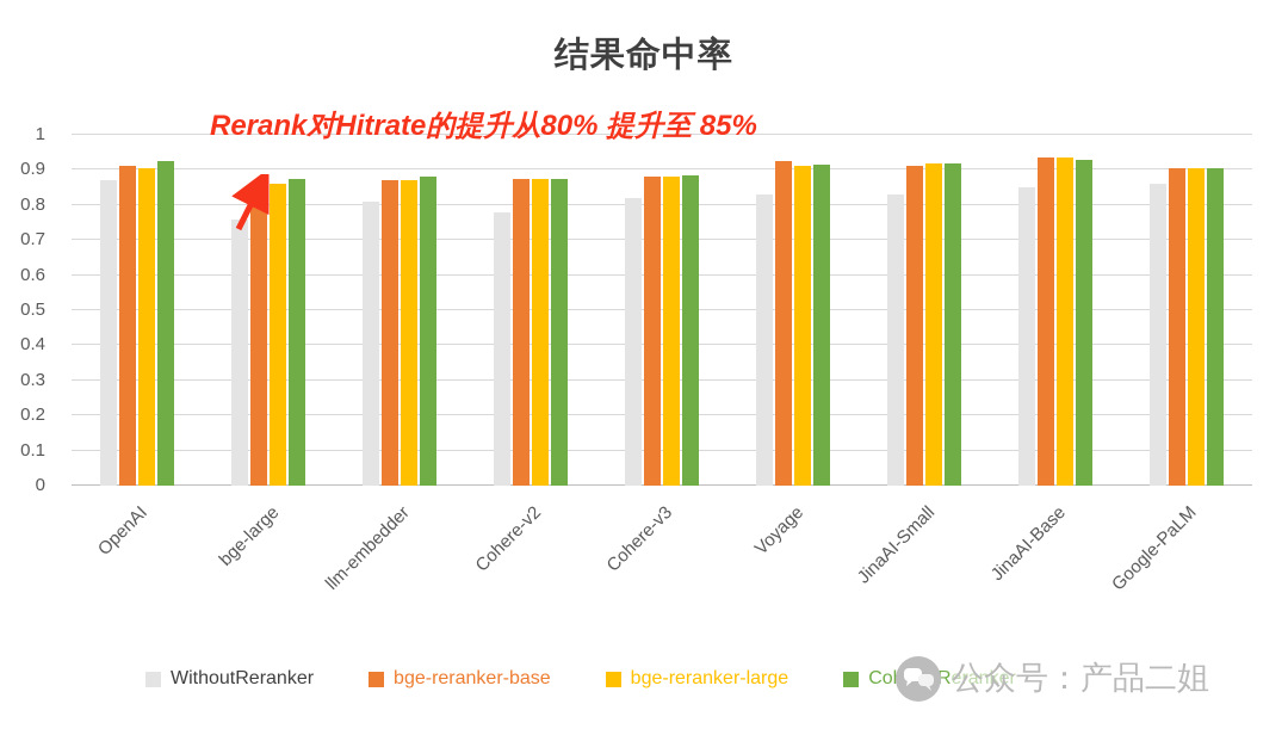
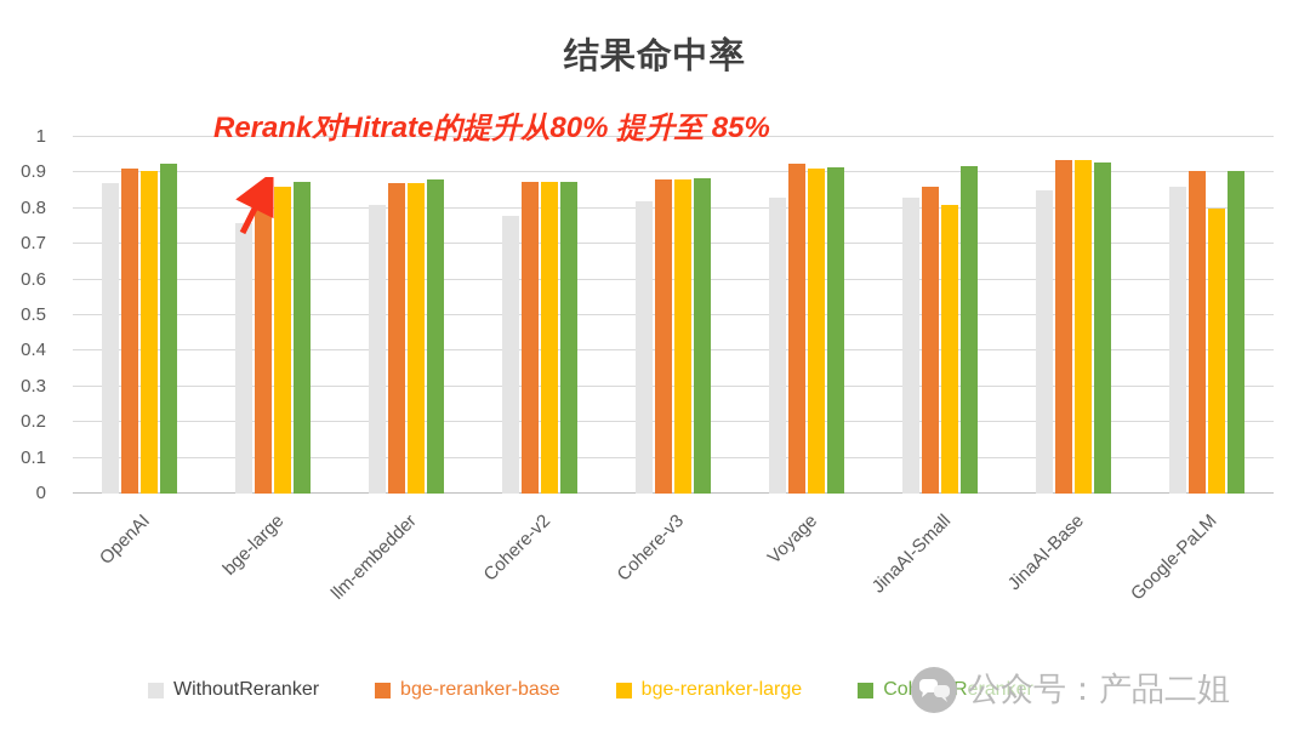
bge-reranker-base/JinaAI-Small: 0.91 -> 0.86
bge-reranker-large/JinaAI-Small: 0.92 -> 0.81
bge-reranker-large/Google-PaLM: 0.91 -> 0.80
